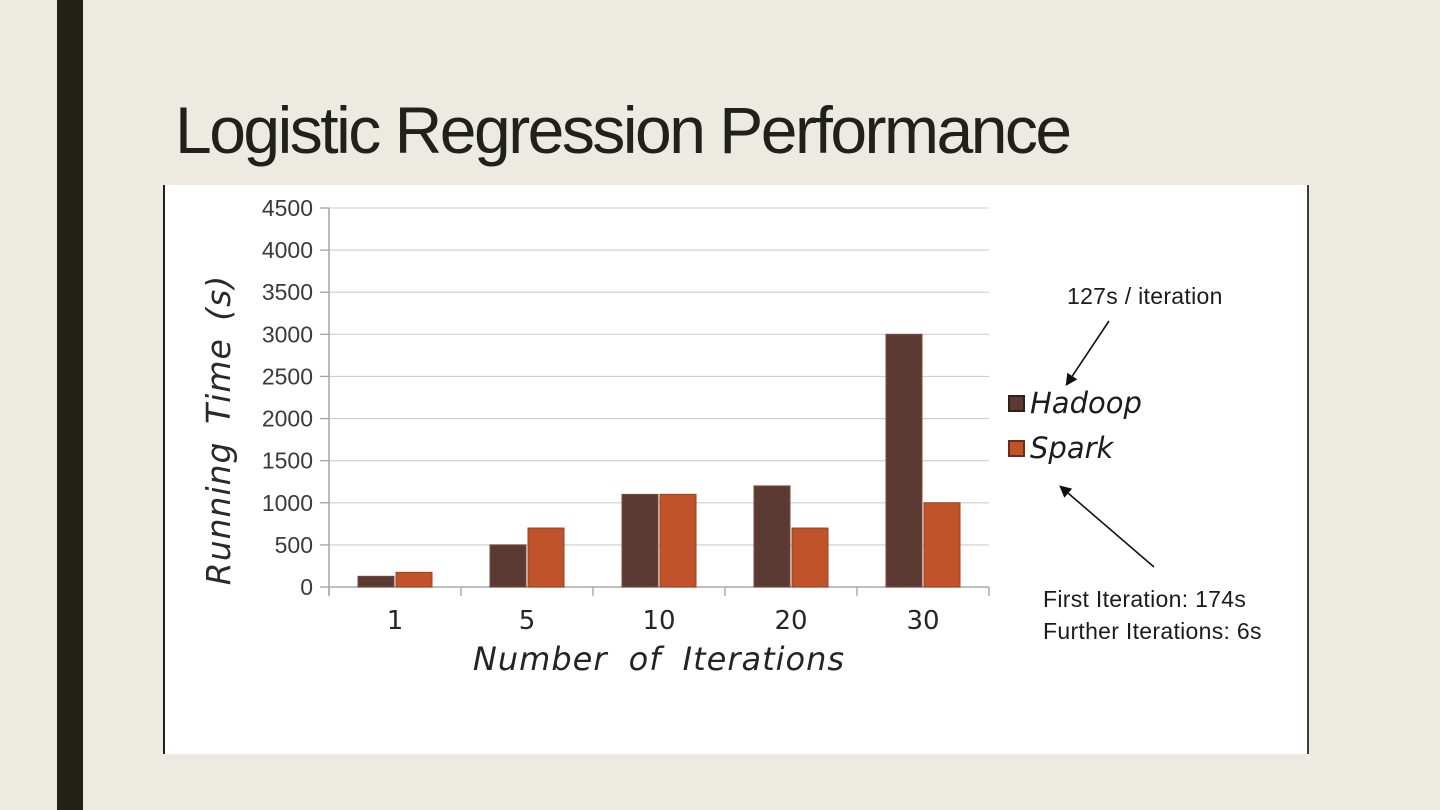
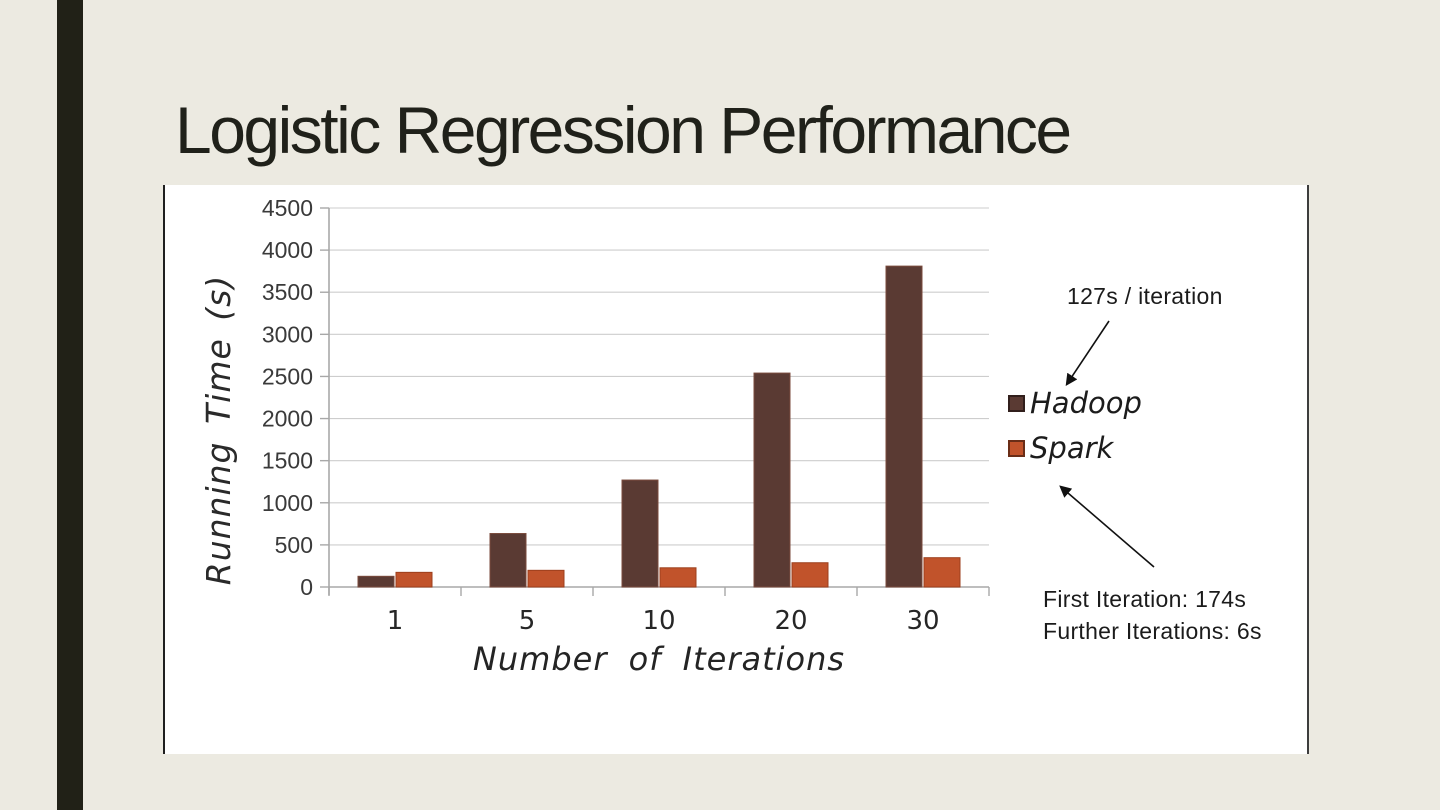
Hadoop/5: 500 -> 600
Spark/5: 700 -> 200
Hadoop/10: 1100 -> 1300
Spark/10: 1100 -> 200
Hadoop/20: 1200 -> 2500
Spark/20: 700 -> 300
Hadoop/30: 3000 -> 3800
Spark/30: 1000 -> 300
